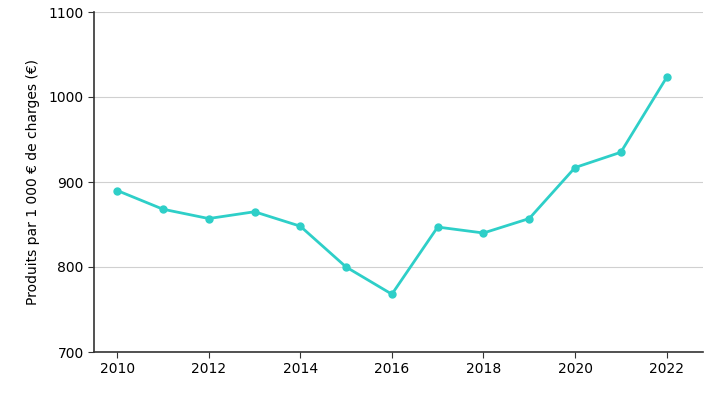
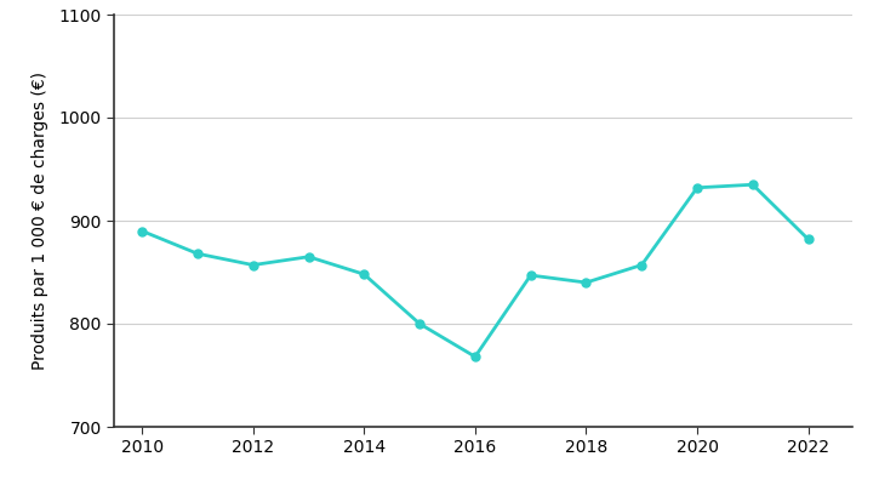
2020: 917 -> 932
2022: 1023 -> 882
